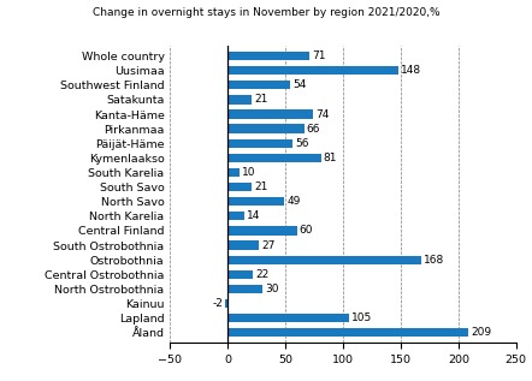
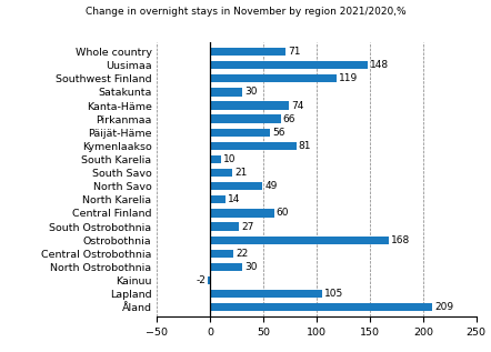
Southwest Finland: 54 -> 119
Satakunta: 21 -> 30
